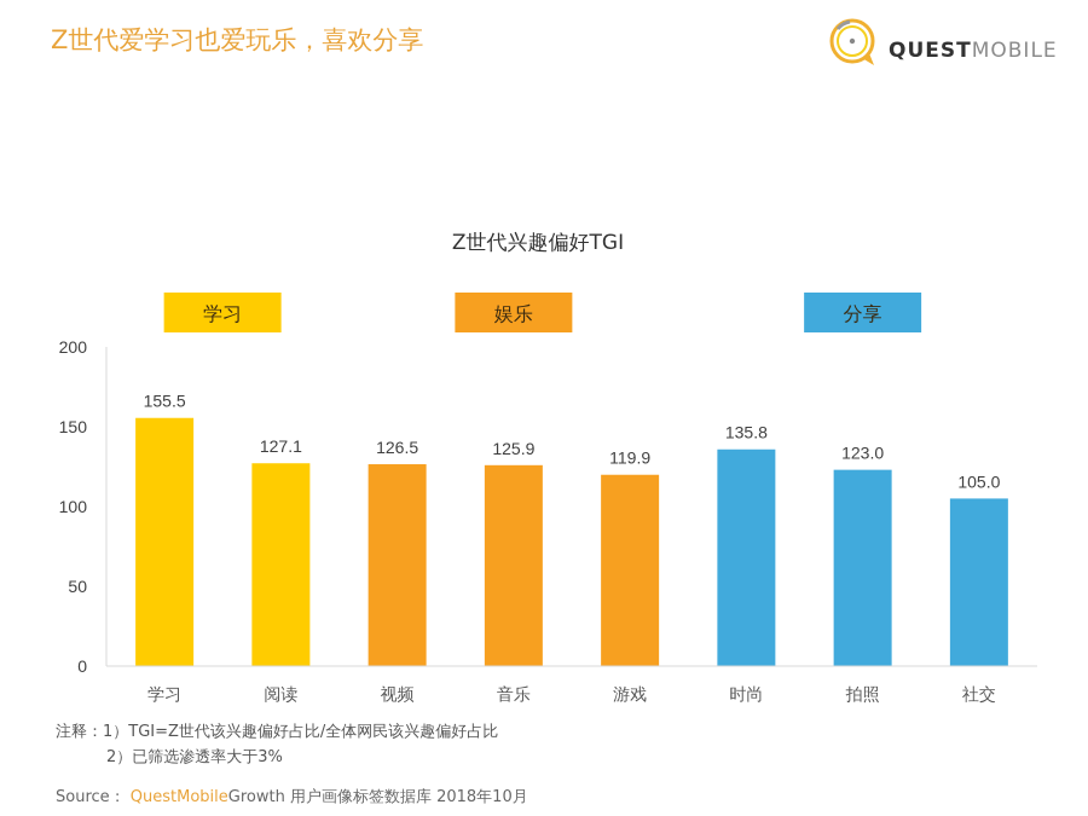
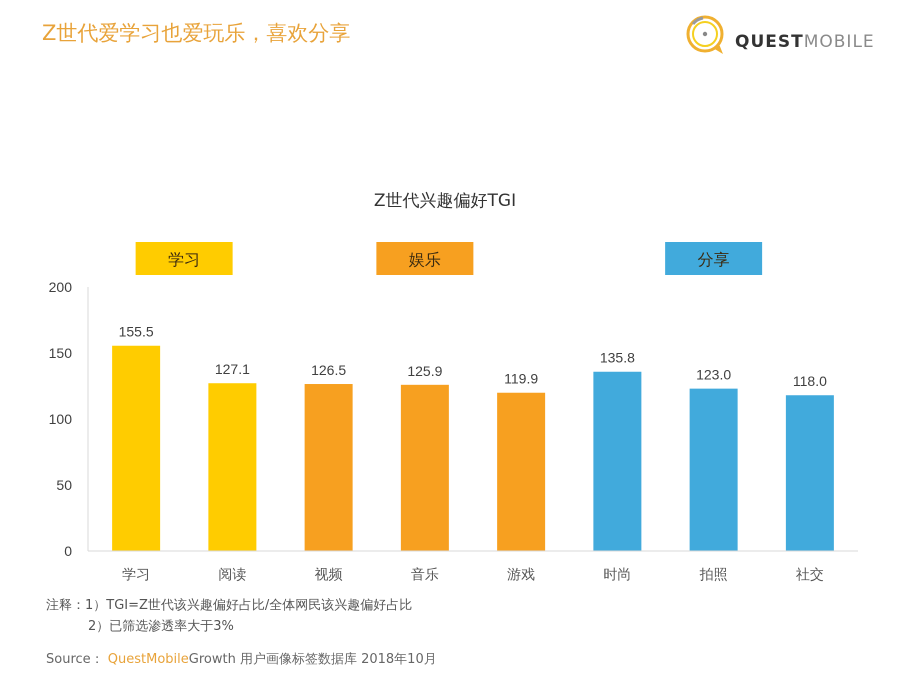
社交: 105.0 -> 118.0
